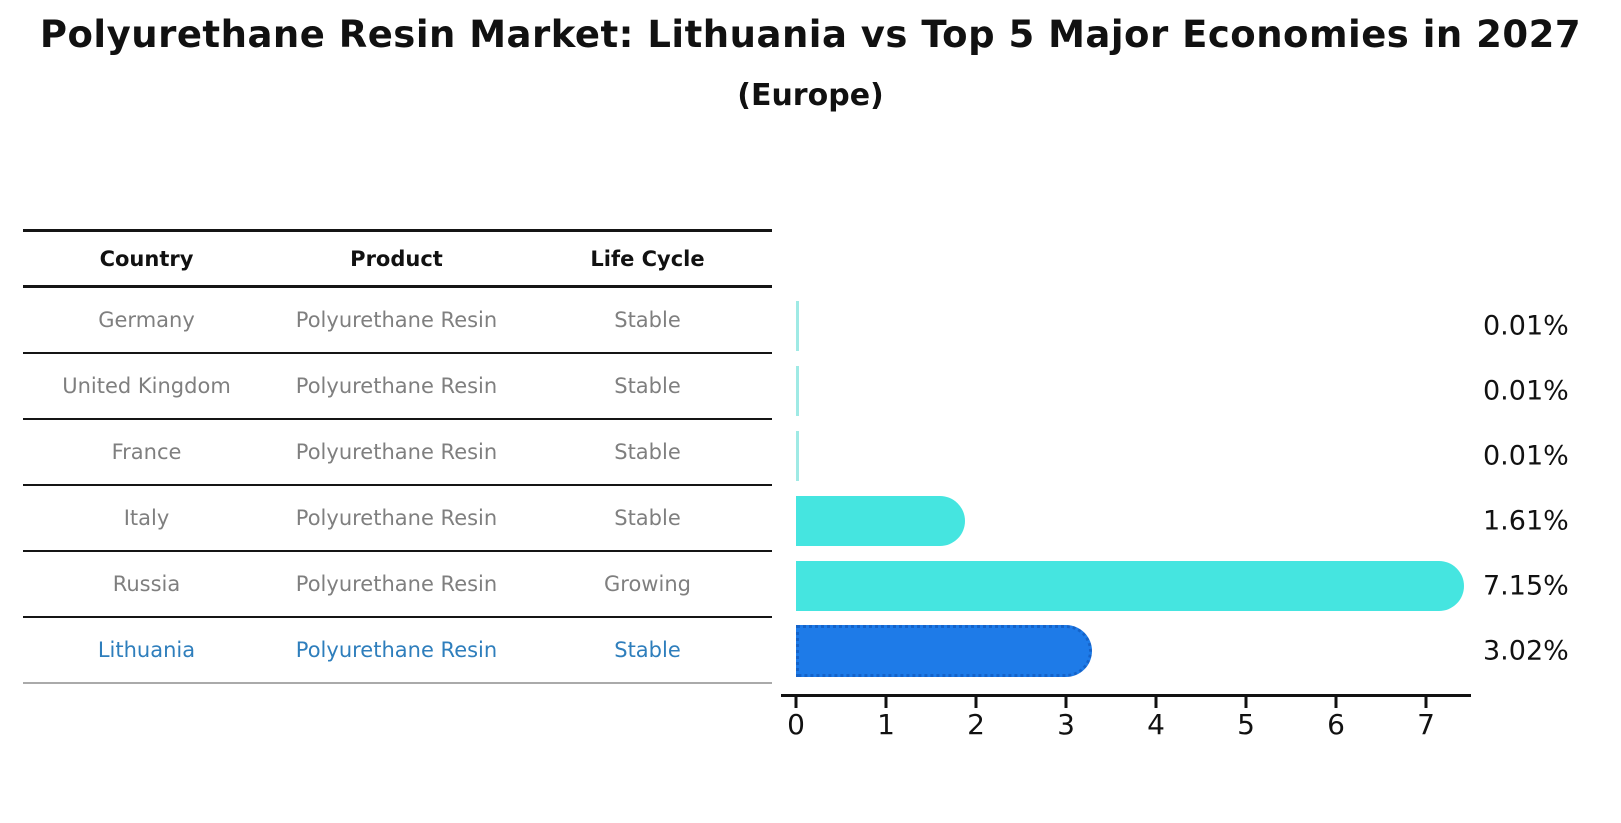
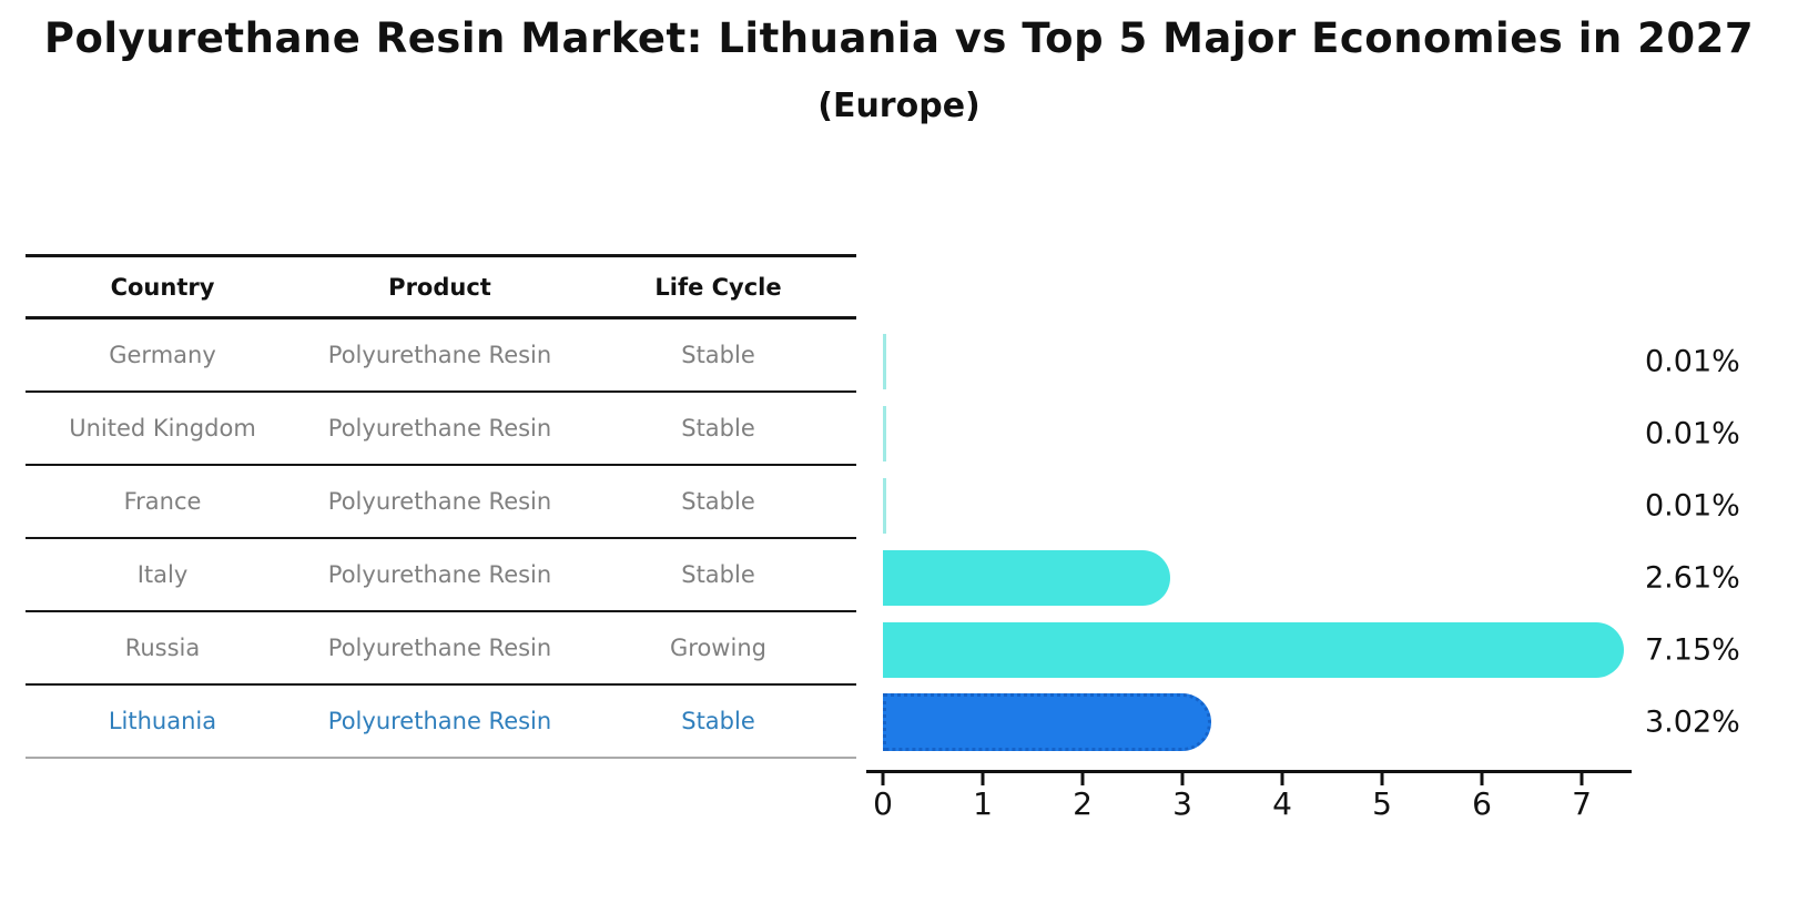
Italy: 1.61% -> 2.61%
